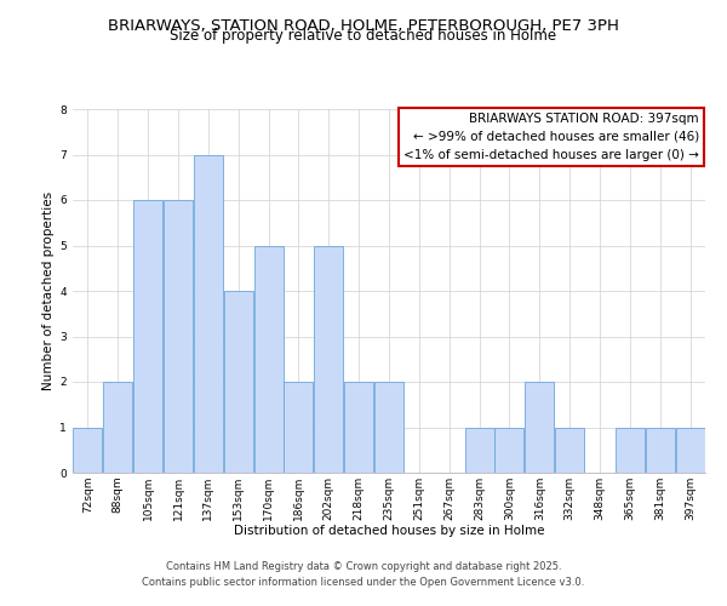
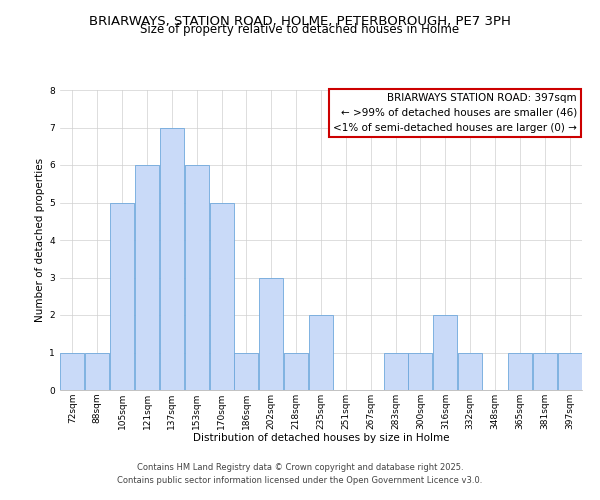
88sqm: 2 -> 1
105sqm: 6 -> 5
153sqm: 4 -> 6
186sqm: 2 -> 1
202sqm: 5 -> 3
218sqm: 2 -> 1
